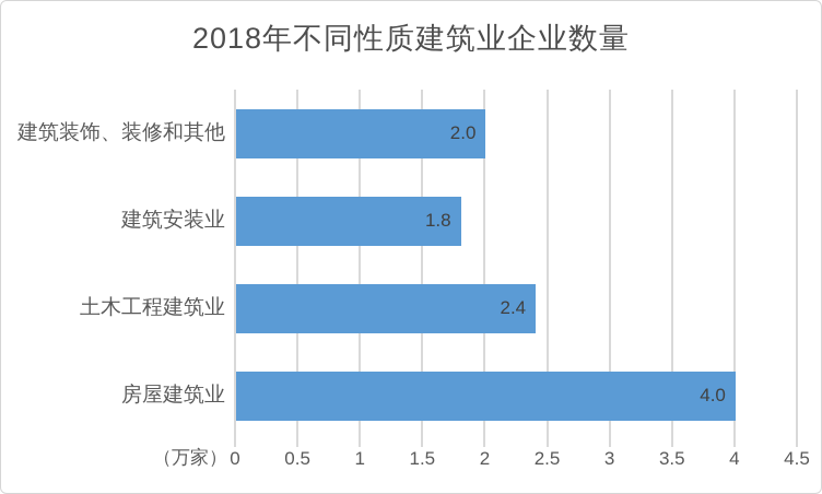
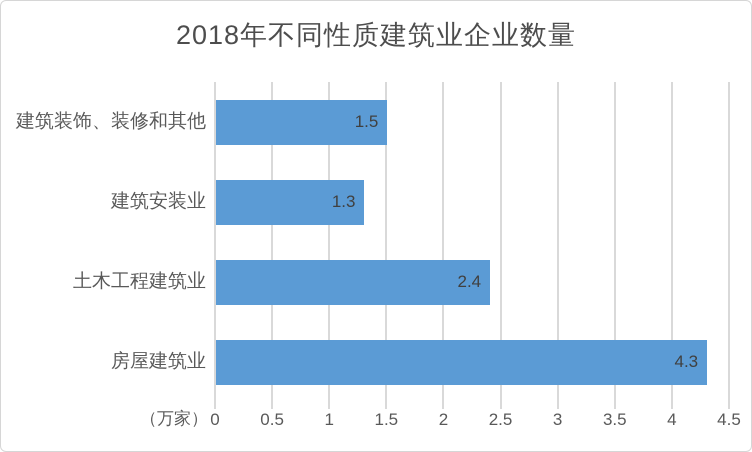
建筑装饰、装修和其他: 2.0 -> 1.5
建筑安装业: 1.8 -> 1.3
房屋建筑业: 4.0 -> 4.3
